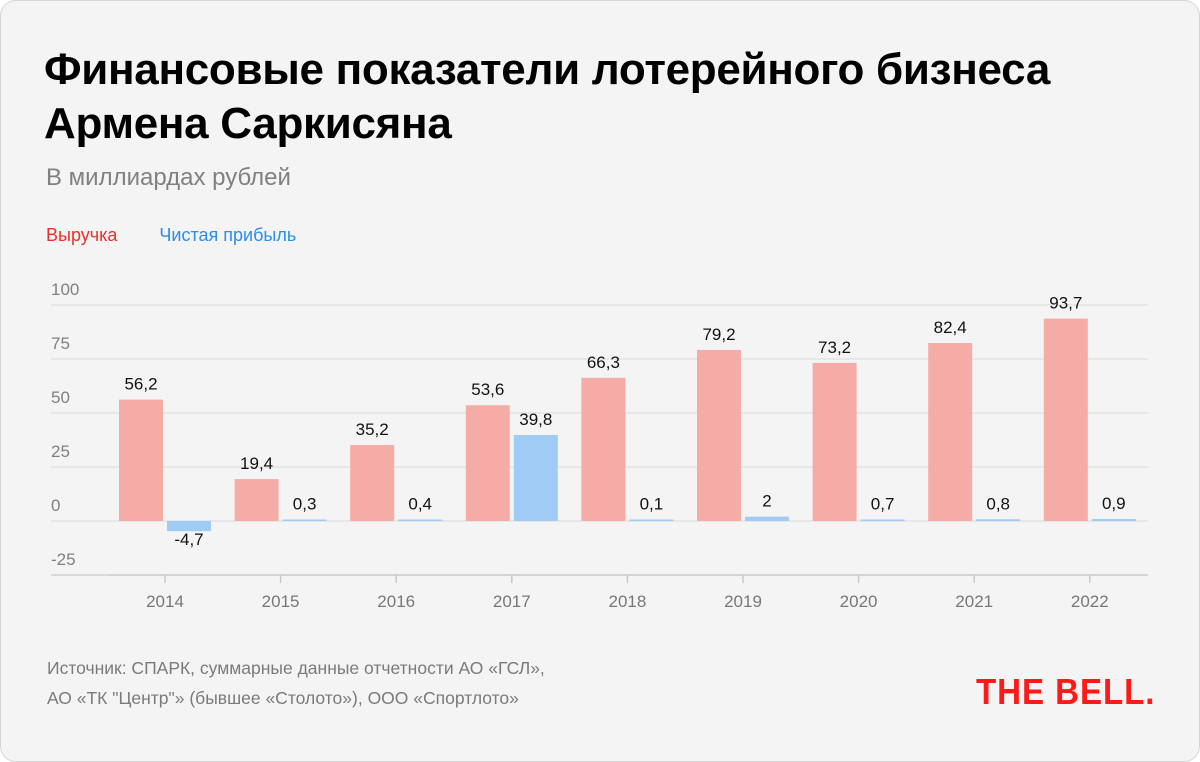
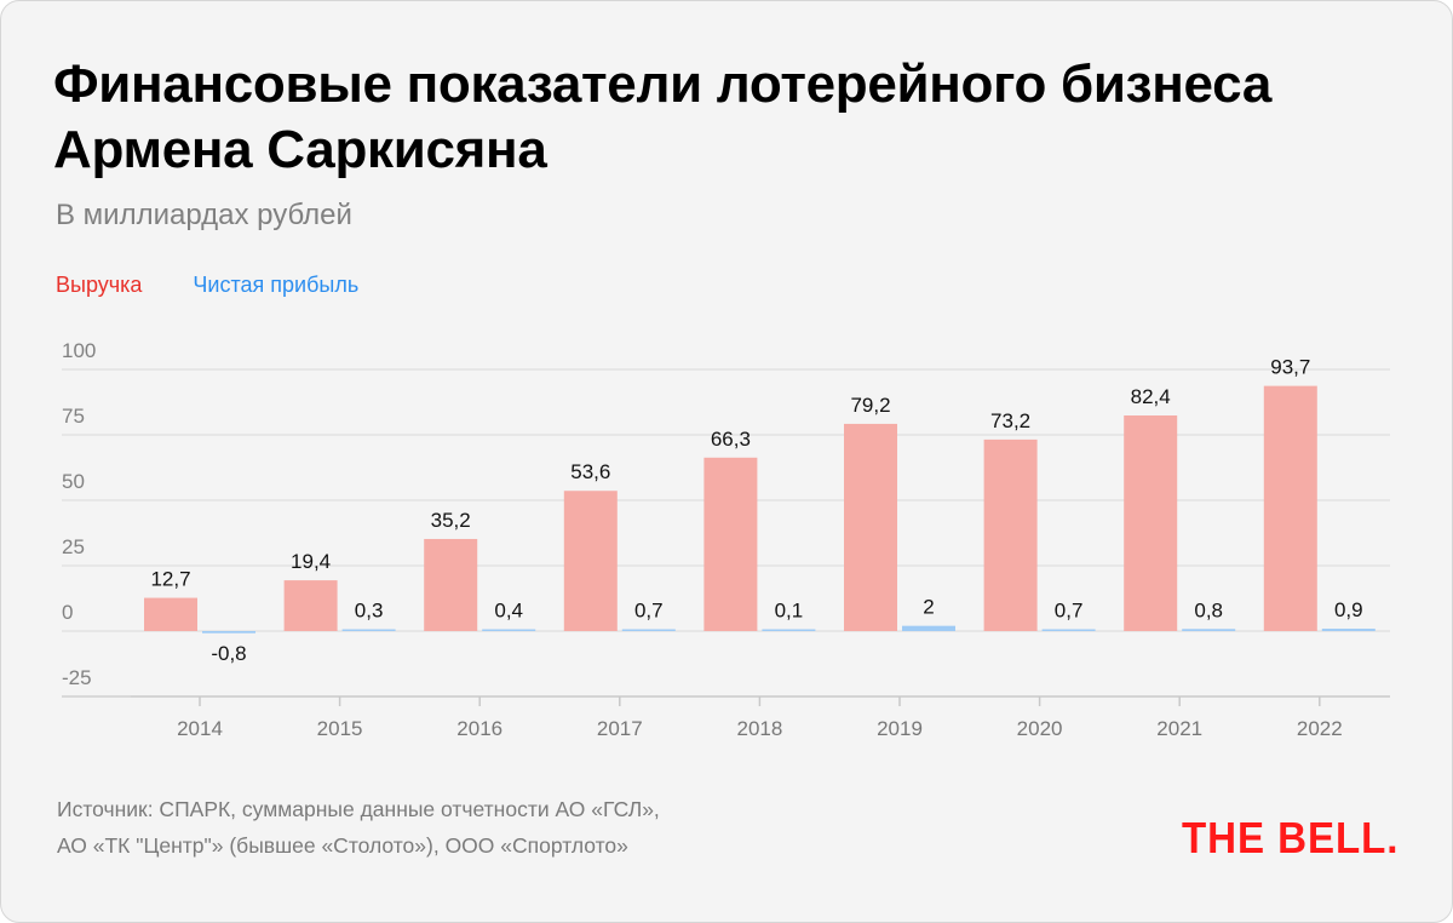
Выручка/2014: 56,2 -> 12,7
Чистая прибыль/2014: -4,7 -> -0,8
Чистая прибыль/2017: 39,8 -> 0,7
